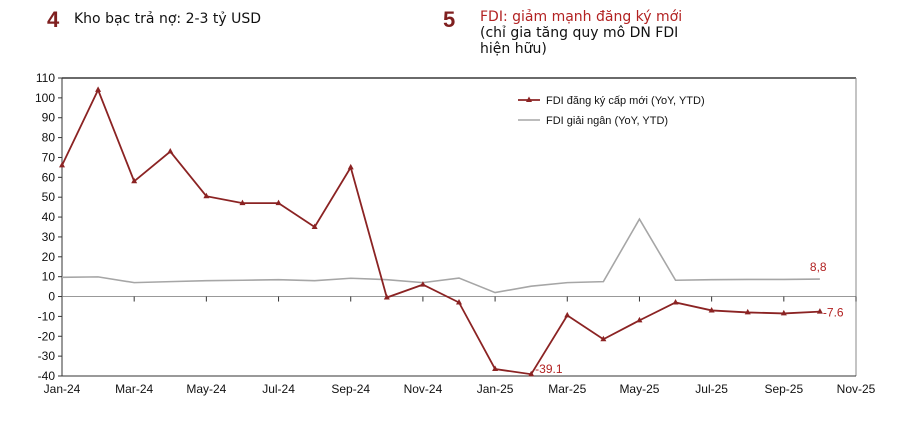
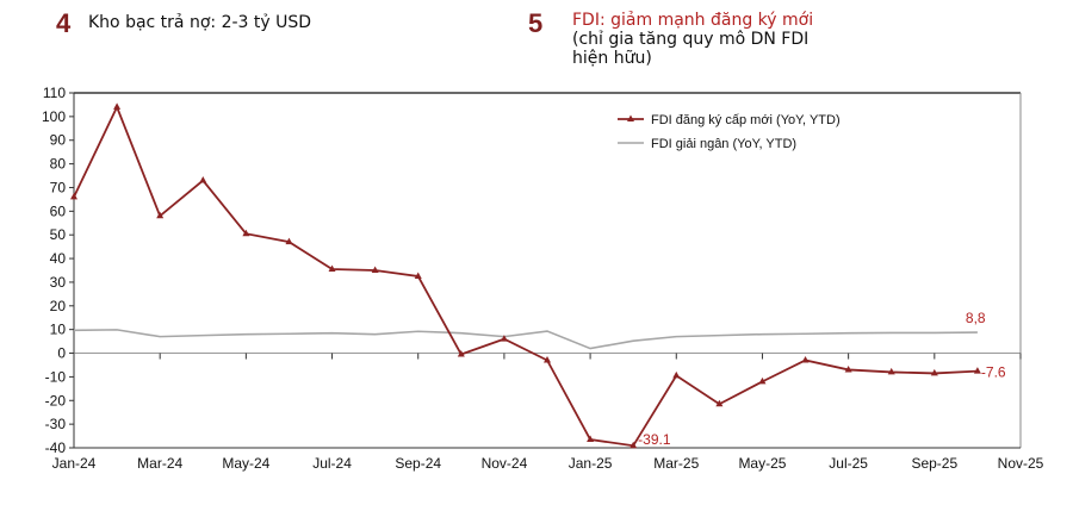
FDI đăng ký cấp mới (YoY, YTD)/Jul-24: 47 -> 36
FDI đăng ký cấp mới (YoY, YTD)/Sep-24: 65 -> 32
FDI giải ngân (YoY, YTD)/May-25: 39 -> 8
